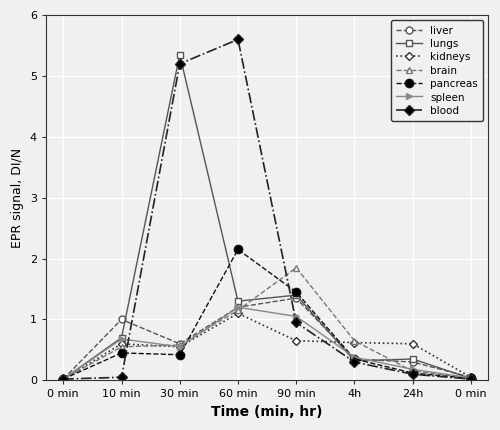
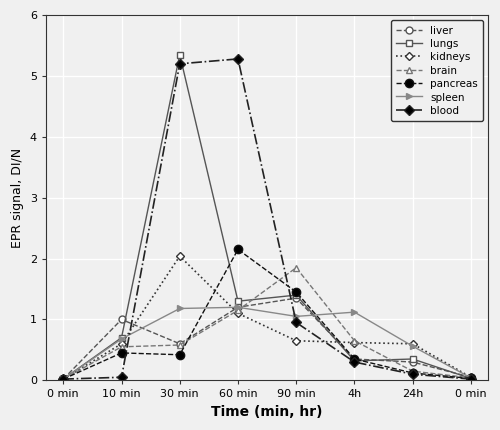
kidneys/30 min: 0.55 -> 2.04
spleen/30 min: 0.55 -> 1.18
blood/60 min: 5.60 -> 5.28
spleen/4h: 0.38 -> 1.12
spleen/24h: 0.18 -> 0.56
